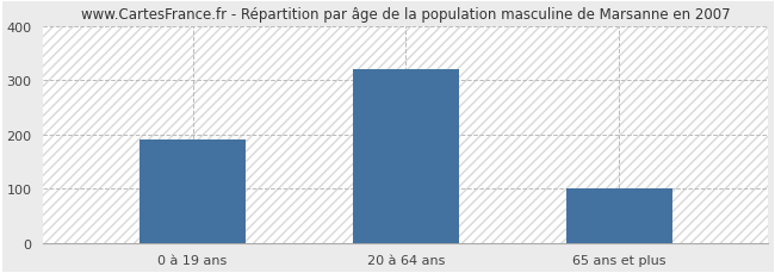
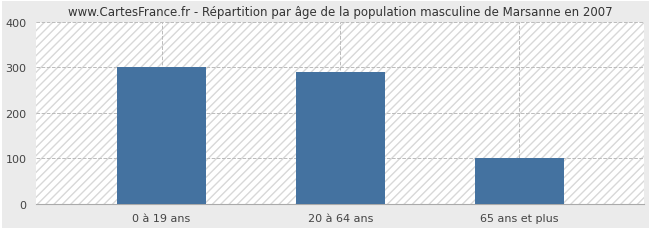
0 à 19 ans: 190 -> 300
20 à 64 ans: 320 -> 290
